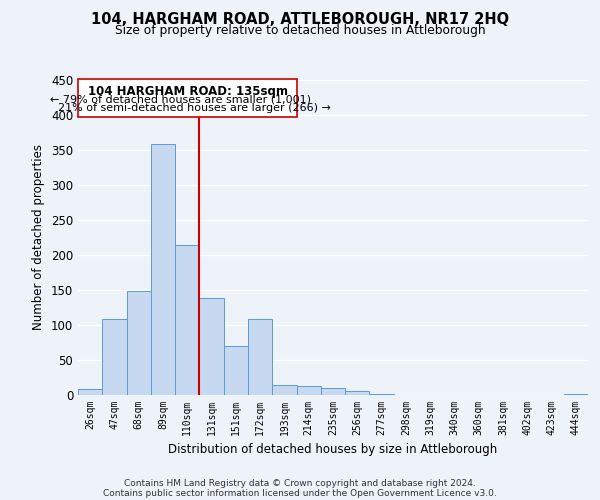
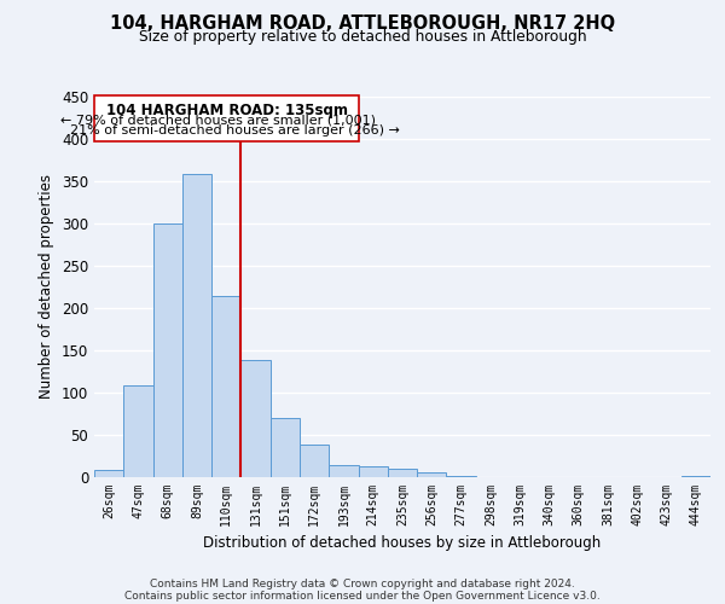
68sqm: 148 -> 300
172sqm: 108 -> 39
